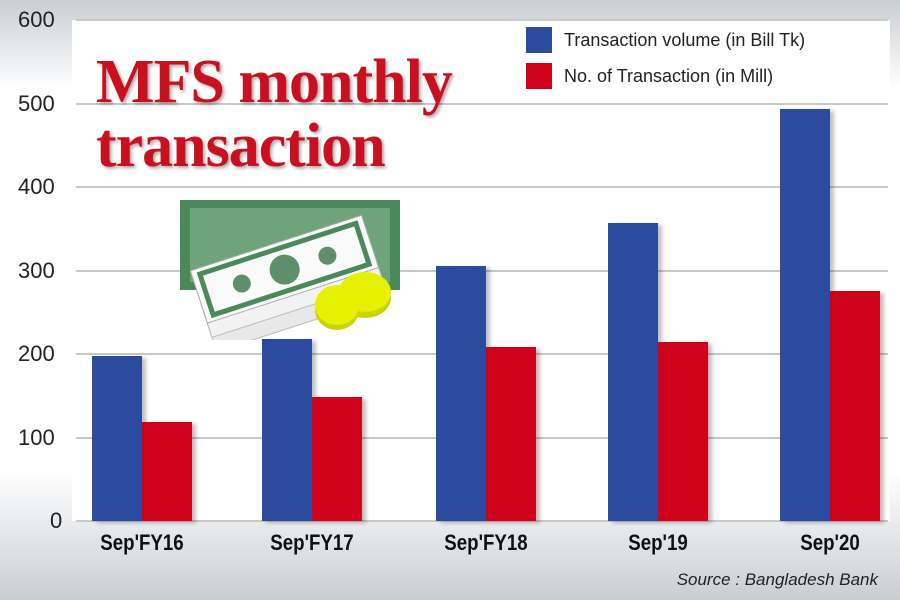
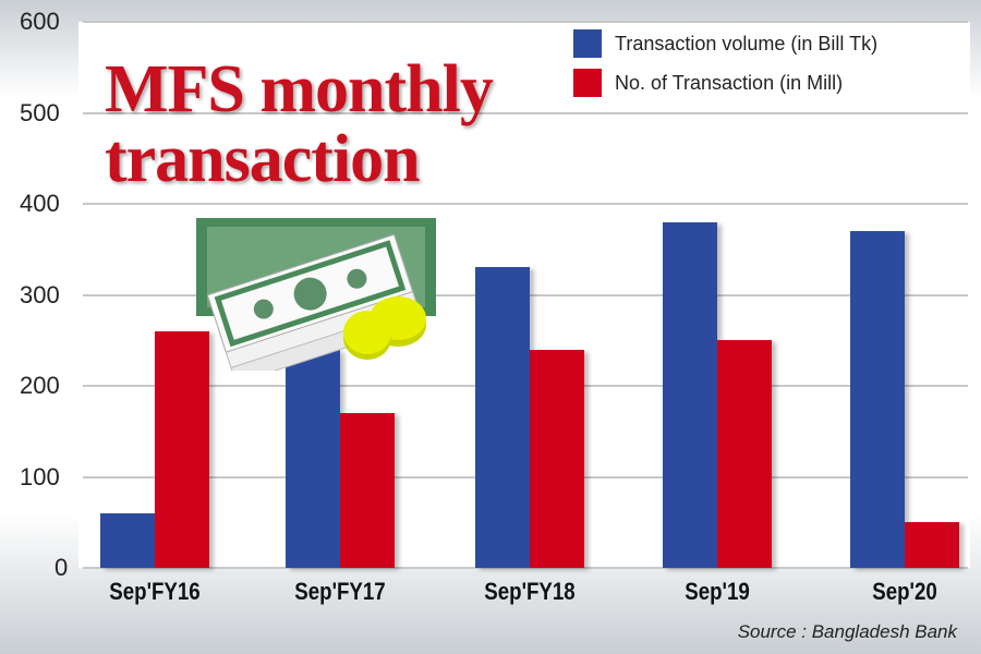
Transaction volume (in Bill Tk)/Sep'FY16: 200 -> 60
No. of Transaction (in Mill)/Sep'FY16: 120 -> 260
Transaction volume (in Bill Tk)/Sep'FY17: 220 -> 240
No. of Transaction (in Mill)/Sep'FY17: 150 -> 170
Transaction volume (in Bill Tk)/Sep'FY18: 300 -> 330
No. of Transaction (in Mill)/Sep'FY18: 210 -> 240
Transaction volume (in Bill Tk)/Sep'19: 360 -> 380
No. of Transaction (in Mill)/Sep'19: 210 -> 250
Transaction volume (in Bill Tk)/Sep'20: 490 -> 370
No. of Transaction (in Mill)/Sep'20: 280 -> 50
